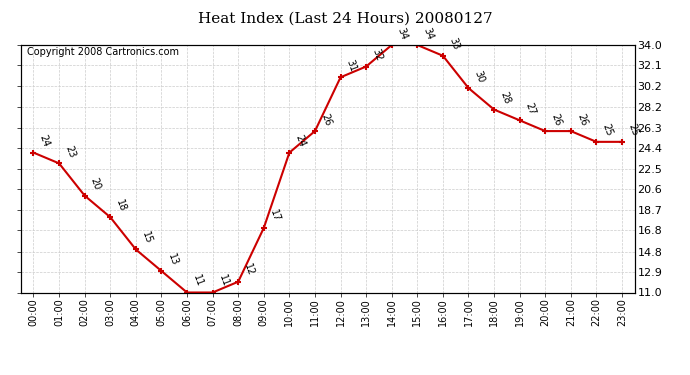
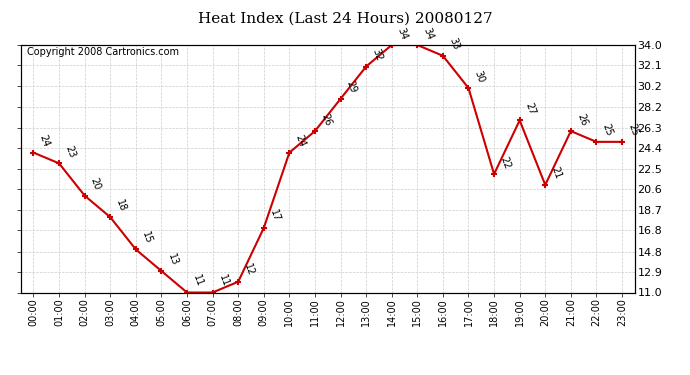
12:00: 31 -> 29
18:00: 28 -> 22
20:00: 26 -> 21
